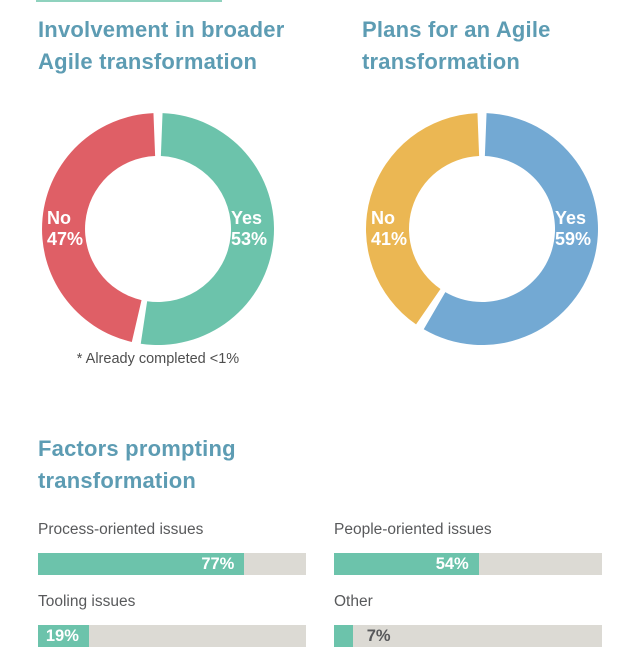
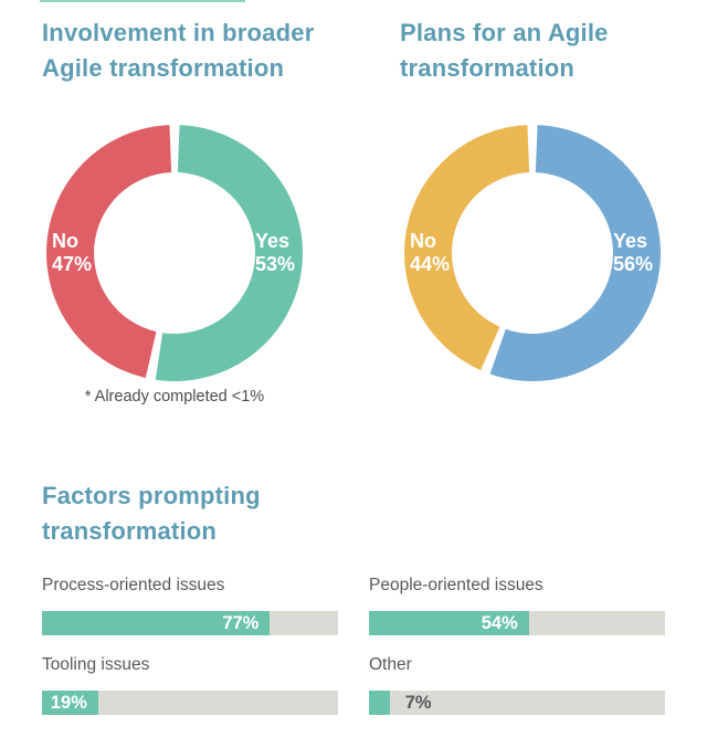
Plans for an Agile transformation/Yes: 59% -> 56%
Plans for an Agile transformation/No: 41% -> 44%
